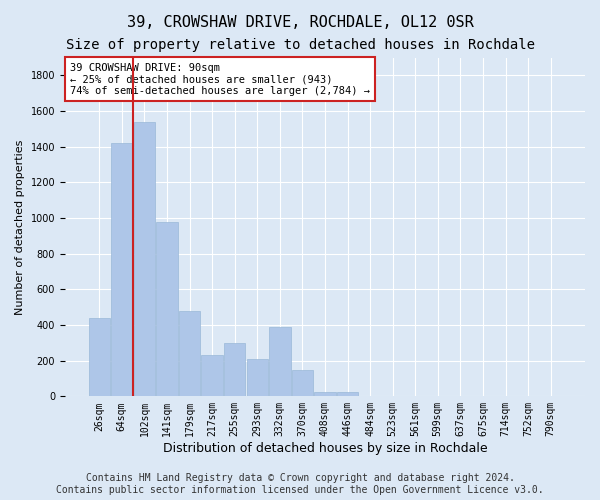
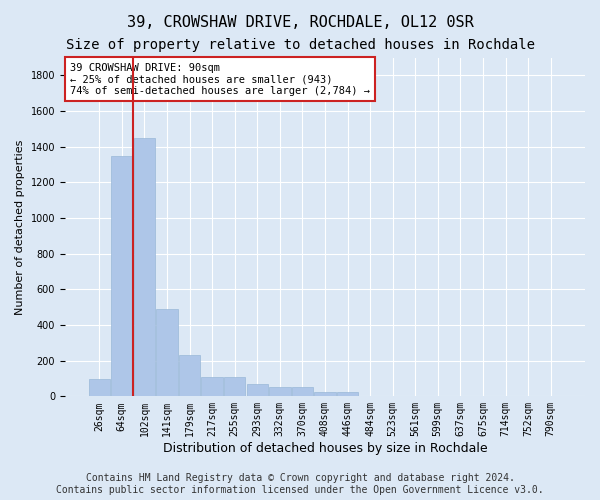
26sqm: 440 -> 100
64sqm: 1420 -> 1350
102sqm: 1540 -> 1450
141sqm: 980 -> 490
179sqm: 480 -> 230
217sqm: 230 -> 110
255sqm: 300 -> 110
293sqm: 210 -> 70
332sqm: 390 -> 60
370sqm: 150 -> 60
